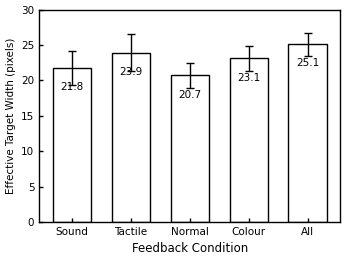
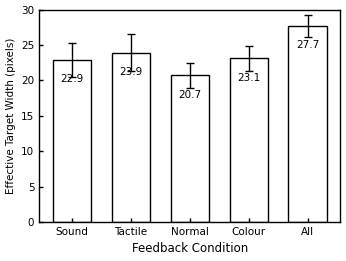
Sound: 21.8 -> 22.9
All: 25.1 -> 27.7
